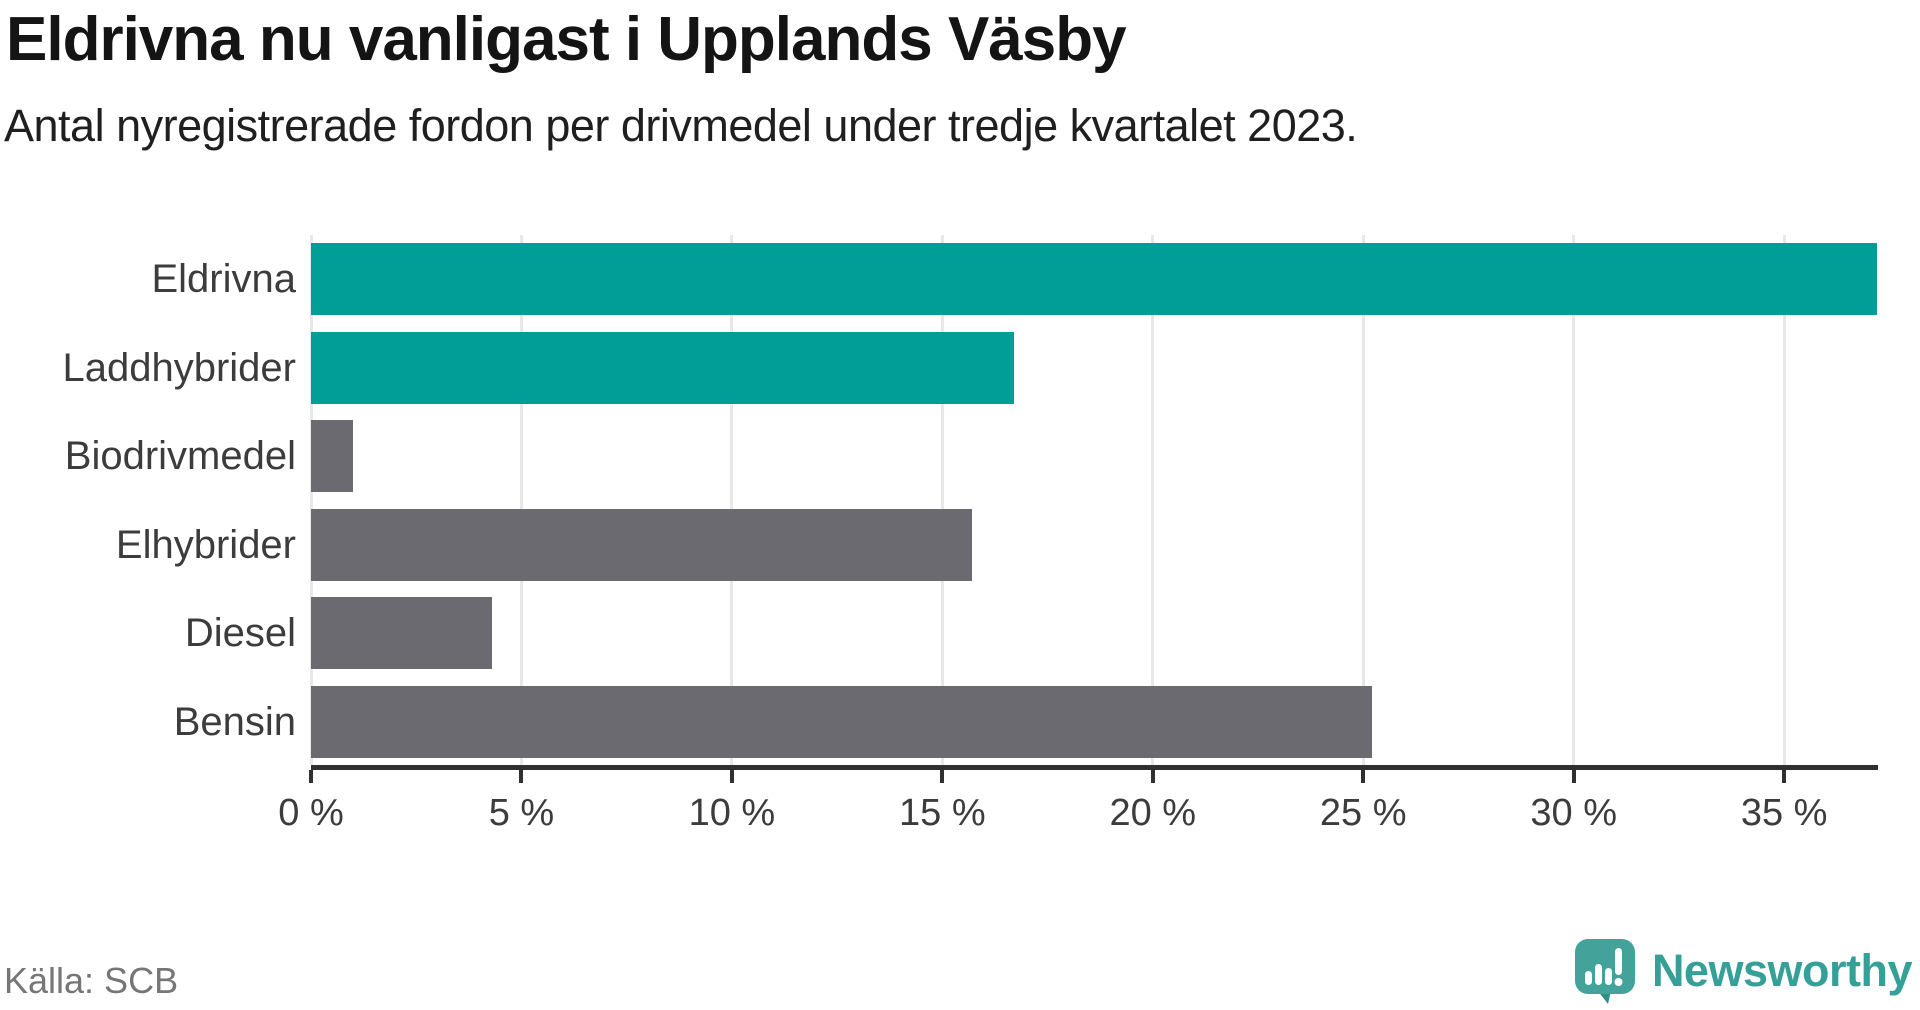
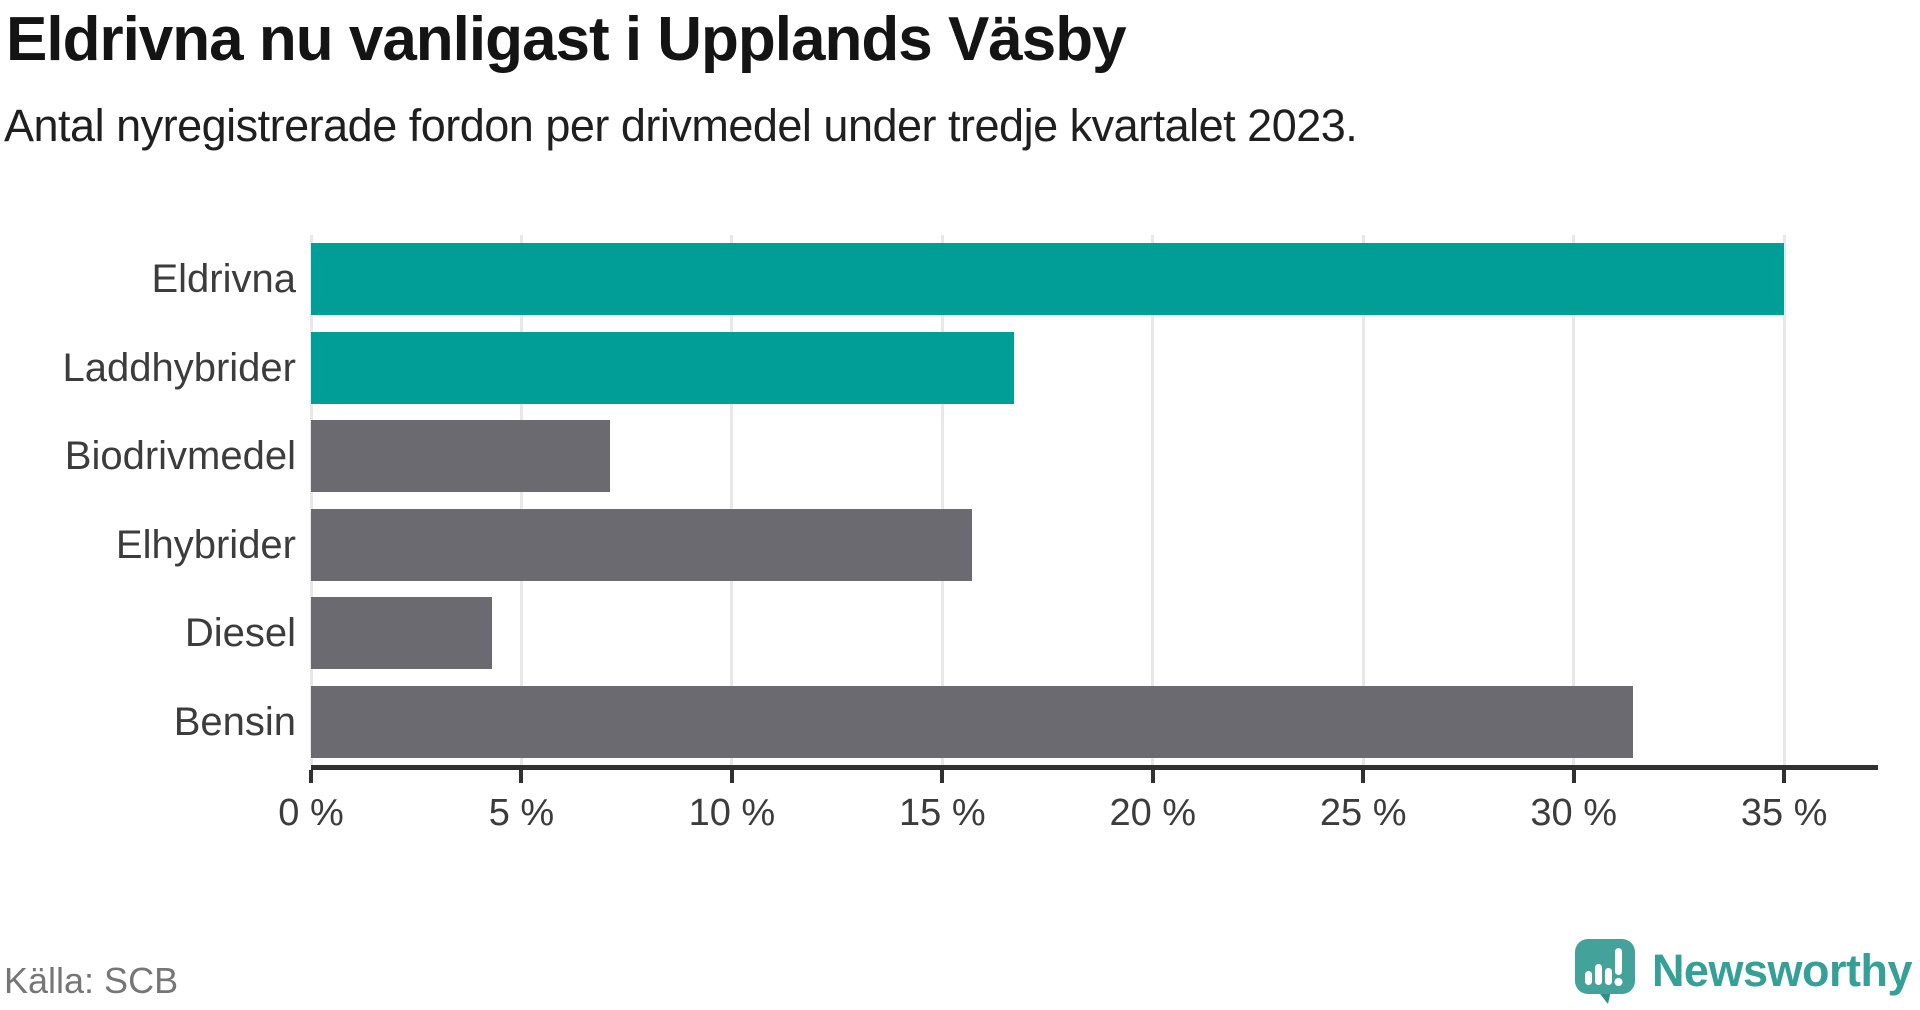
Eldrivna: 37.2% -> 35.0%
Biodrivmedel: 1.0% -> 7.1%
Bensin: 25.2% -> 31.4%
